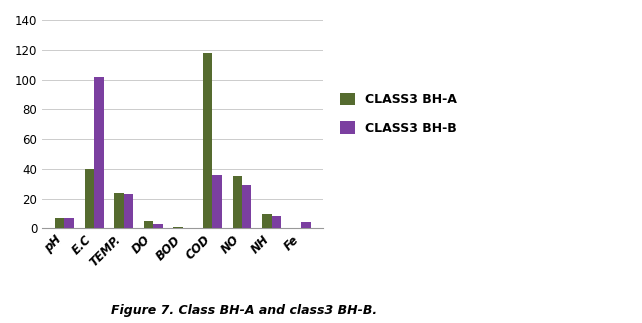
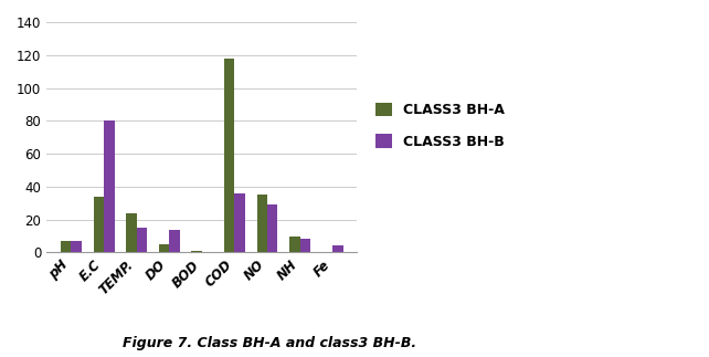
CLASS3 BH-A/E.C: 40 -> 34
CLASS3 BH-B/E.C: 102 -> 80
CLASS3 BH-B/TEMP.: 23 -> 15
CLASS3 BH-B/DO: 3 -> 14
